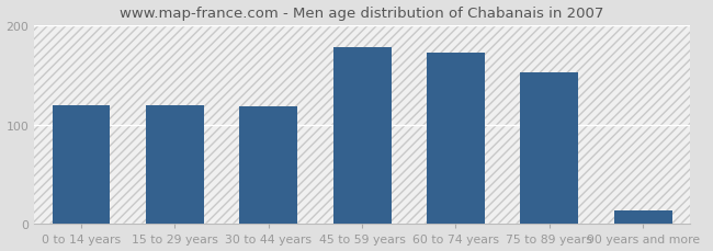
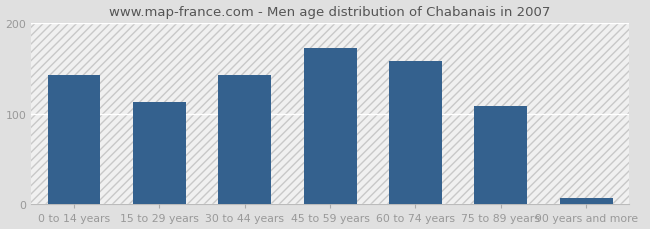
0 to 14 years: 120 -> 143
15 to 29 years: 120 -> 113
30 to 44 years: 118 -> 143
45 to 59 years: 178 -> 172
60 to 74 years: 172 -> 158
75 to 89 years: 152 -> 108
90 years and more: 14 -> 7
